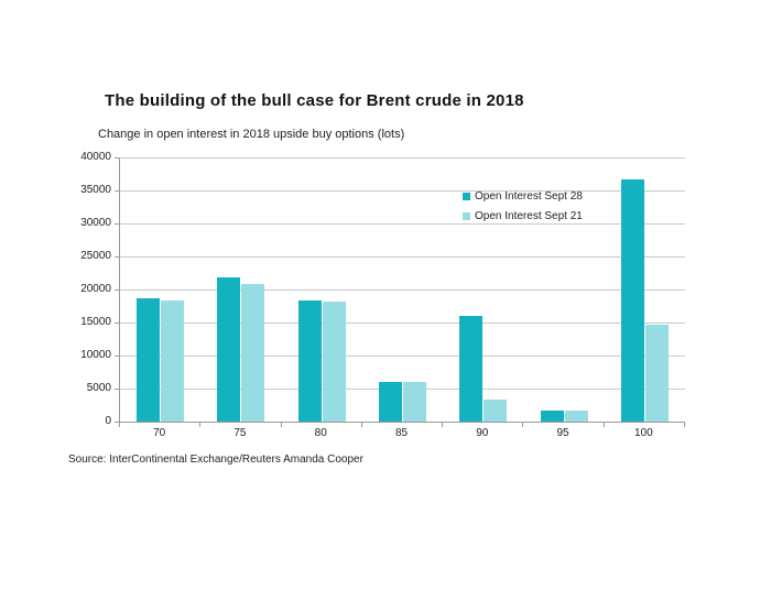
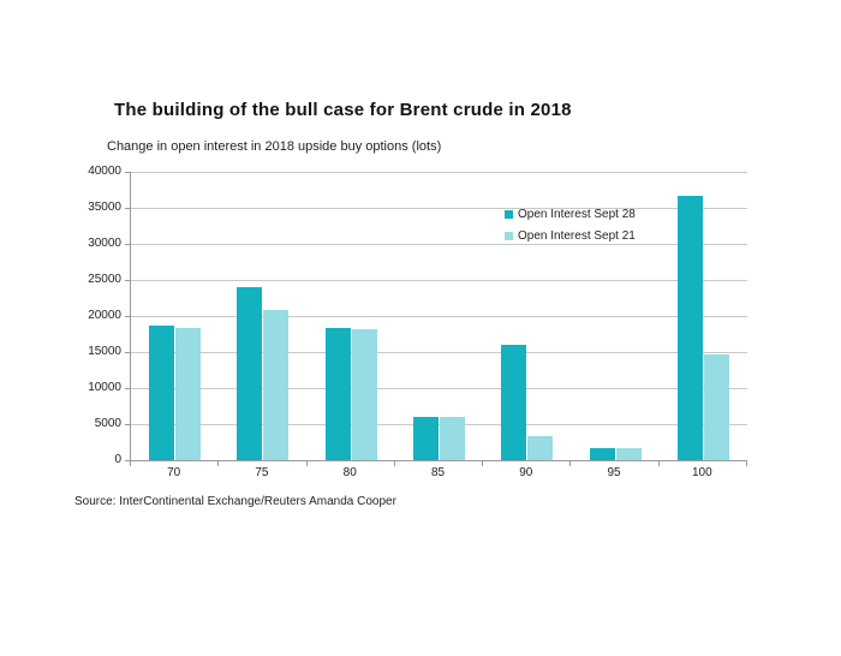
Open Interest Sept 28/75: 22000 -> 24000
